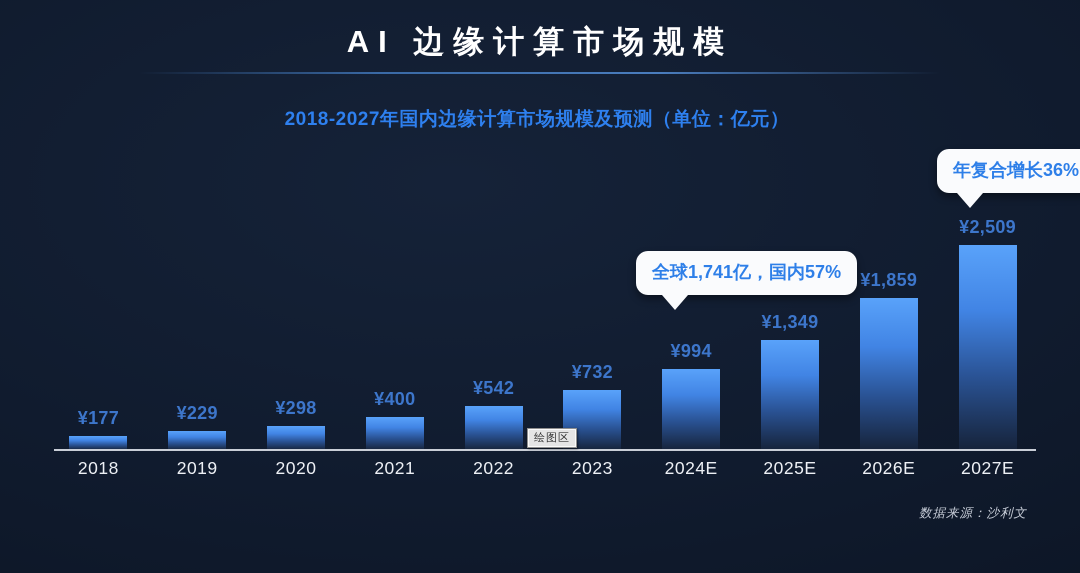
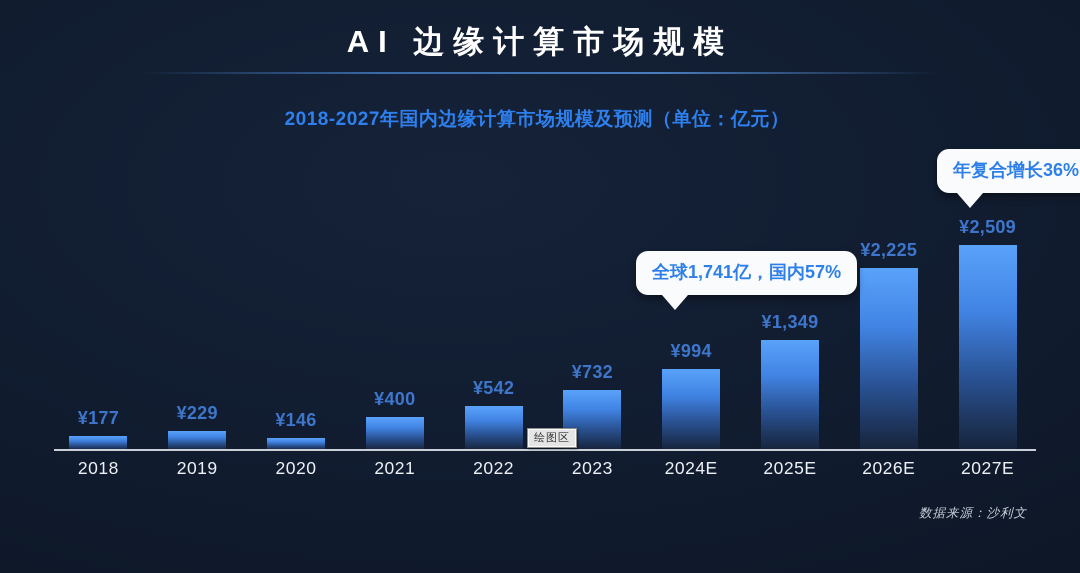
2020: ¥298 -> ¥146
2026E: ¥1,859 -> ¥2,225
